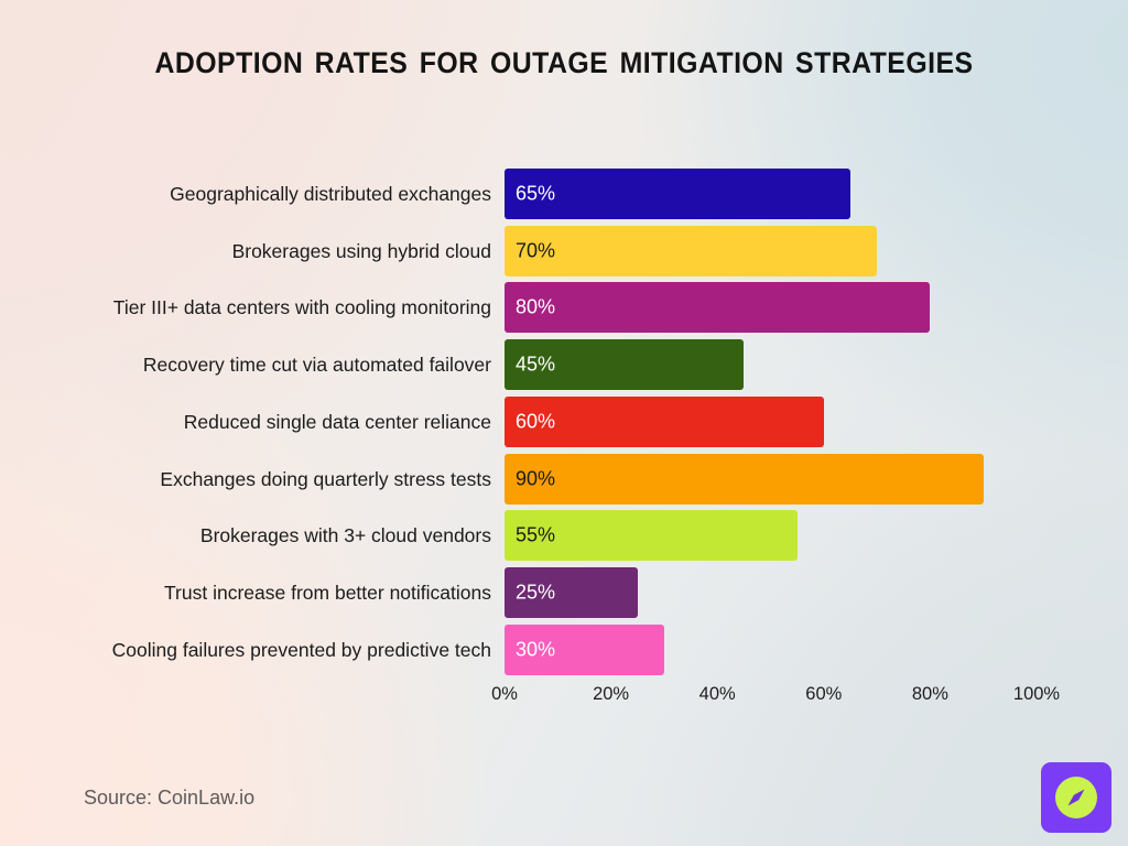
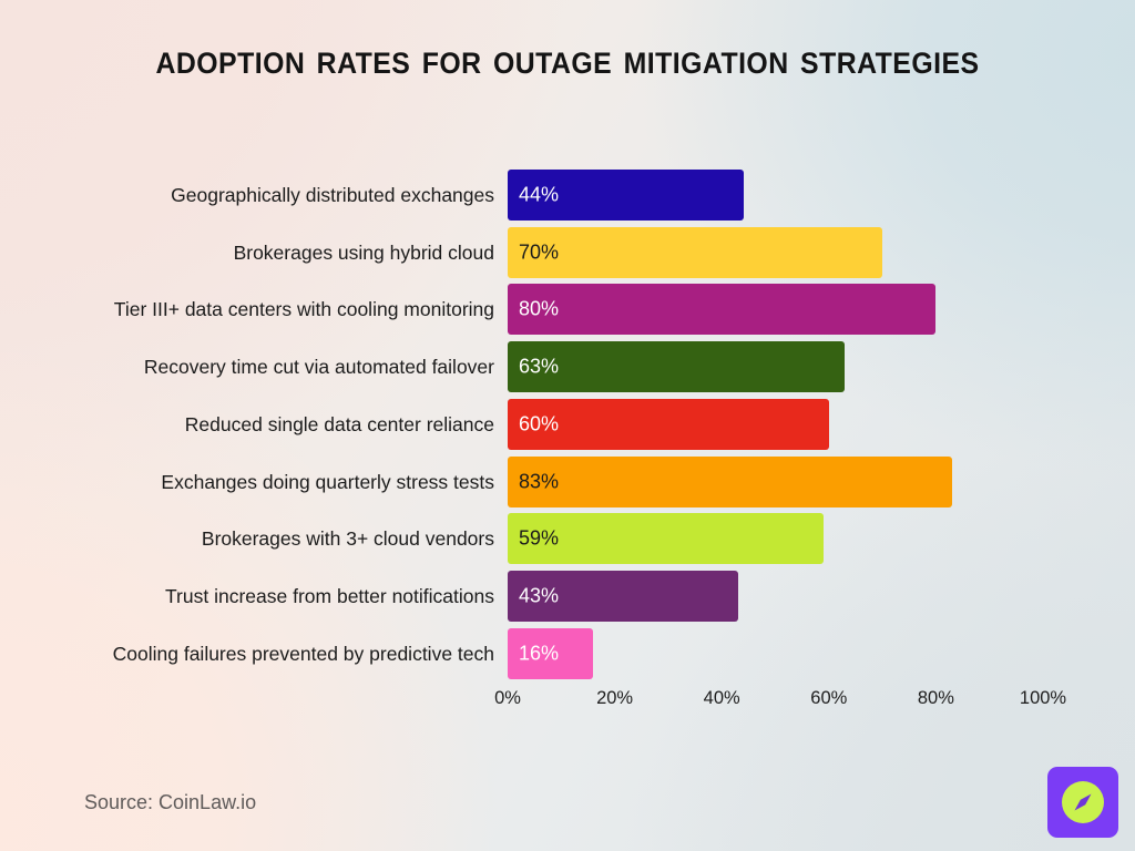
Geographically distributed exchanges: 65% -> 44%
Recovery time cut via automated failover: 45% -> 63%
Exchanges doing quarterly stress tests: 90% -> 83%
Brokerages with 3+ cloud vendors: 55% -> 59%
Trust increase from better notifications: 25% -> 43%
Cooling failures prevented by predictive tech: 30% -> 16%
